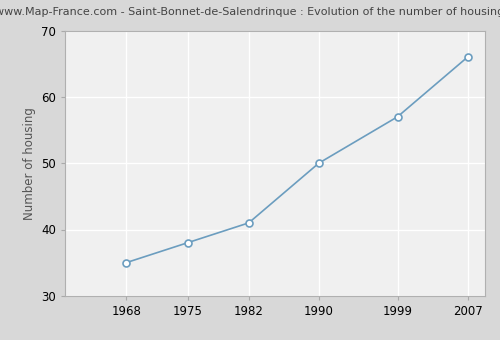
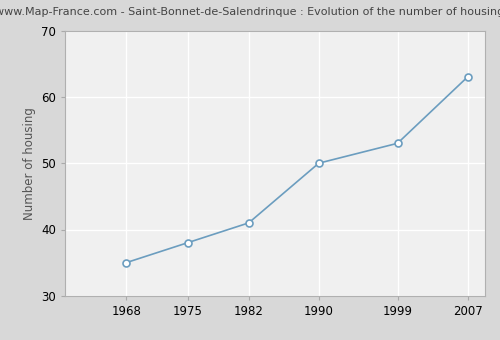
1999: 57 -> 53
2007: 66 -> 63
